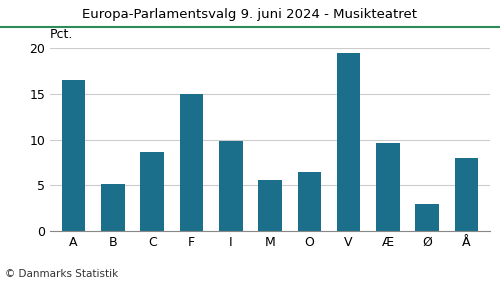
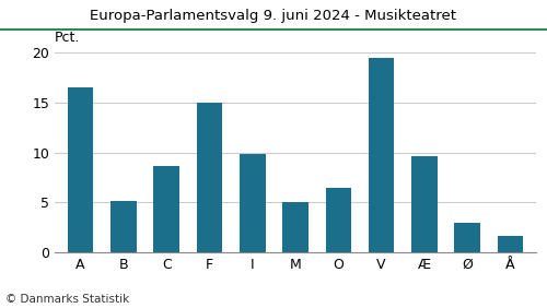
M: 5.6 -> 5.0
Å: 8.0 -> 1.7
